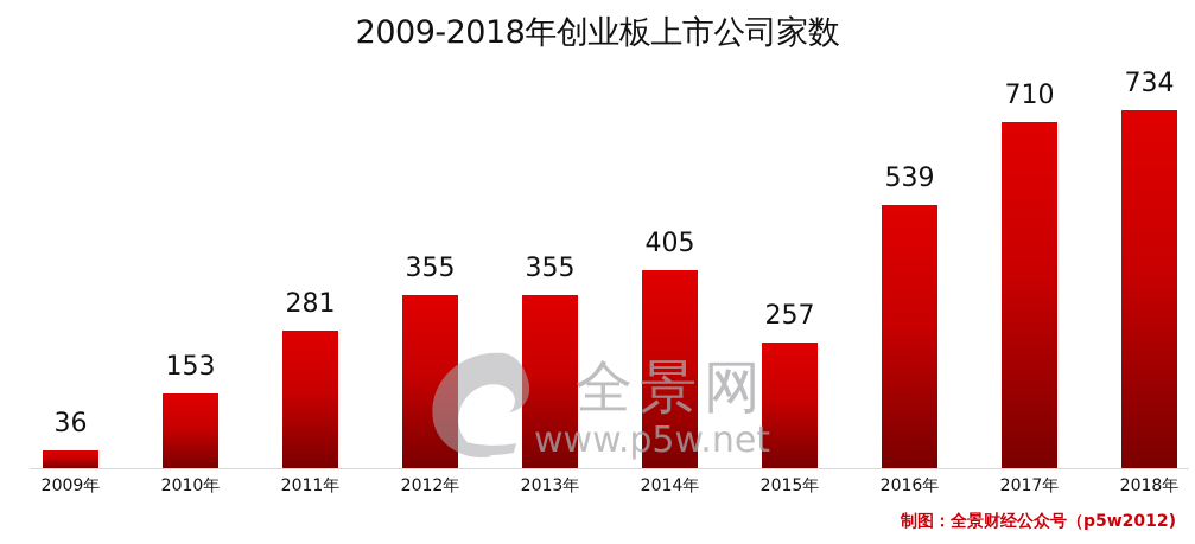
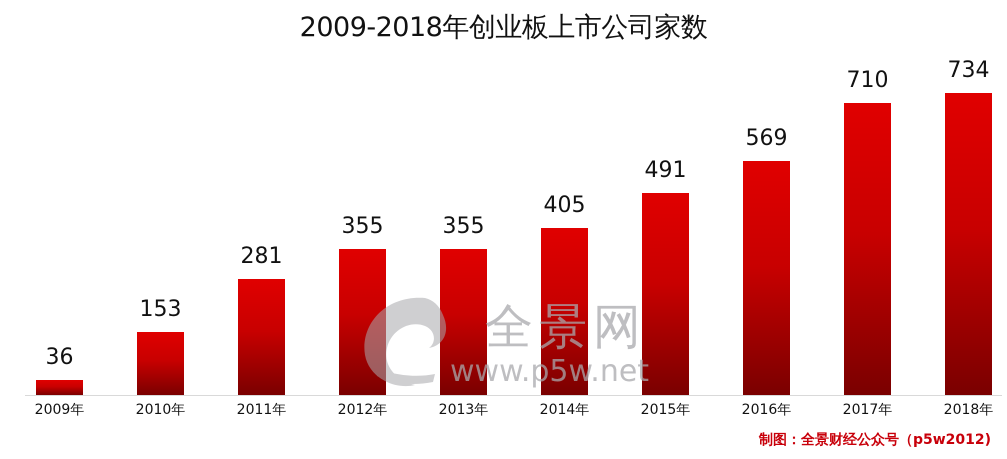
2015年: 257 -> 491
2016年: 539 -> 569
